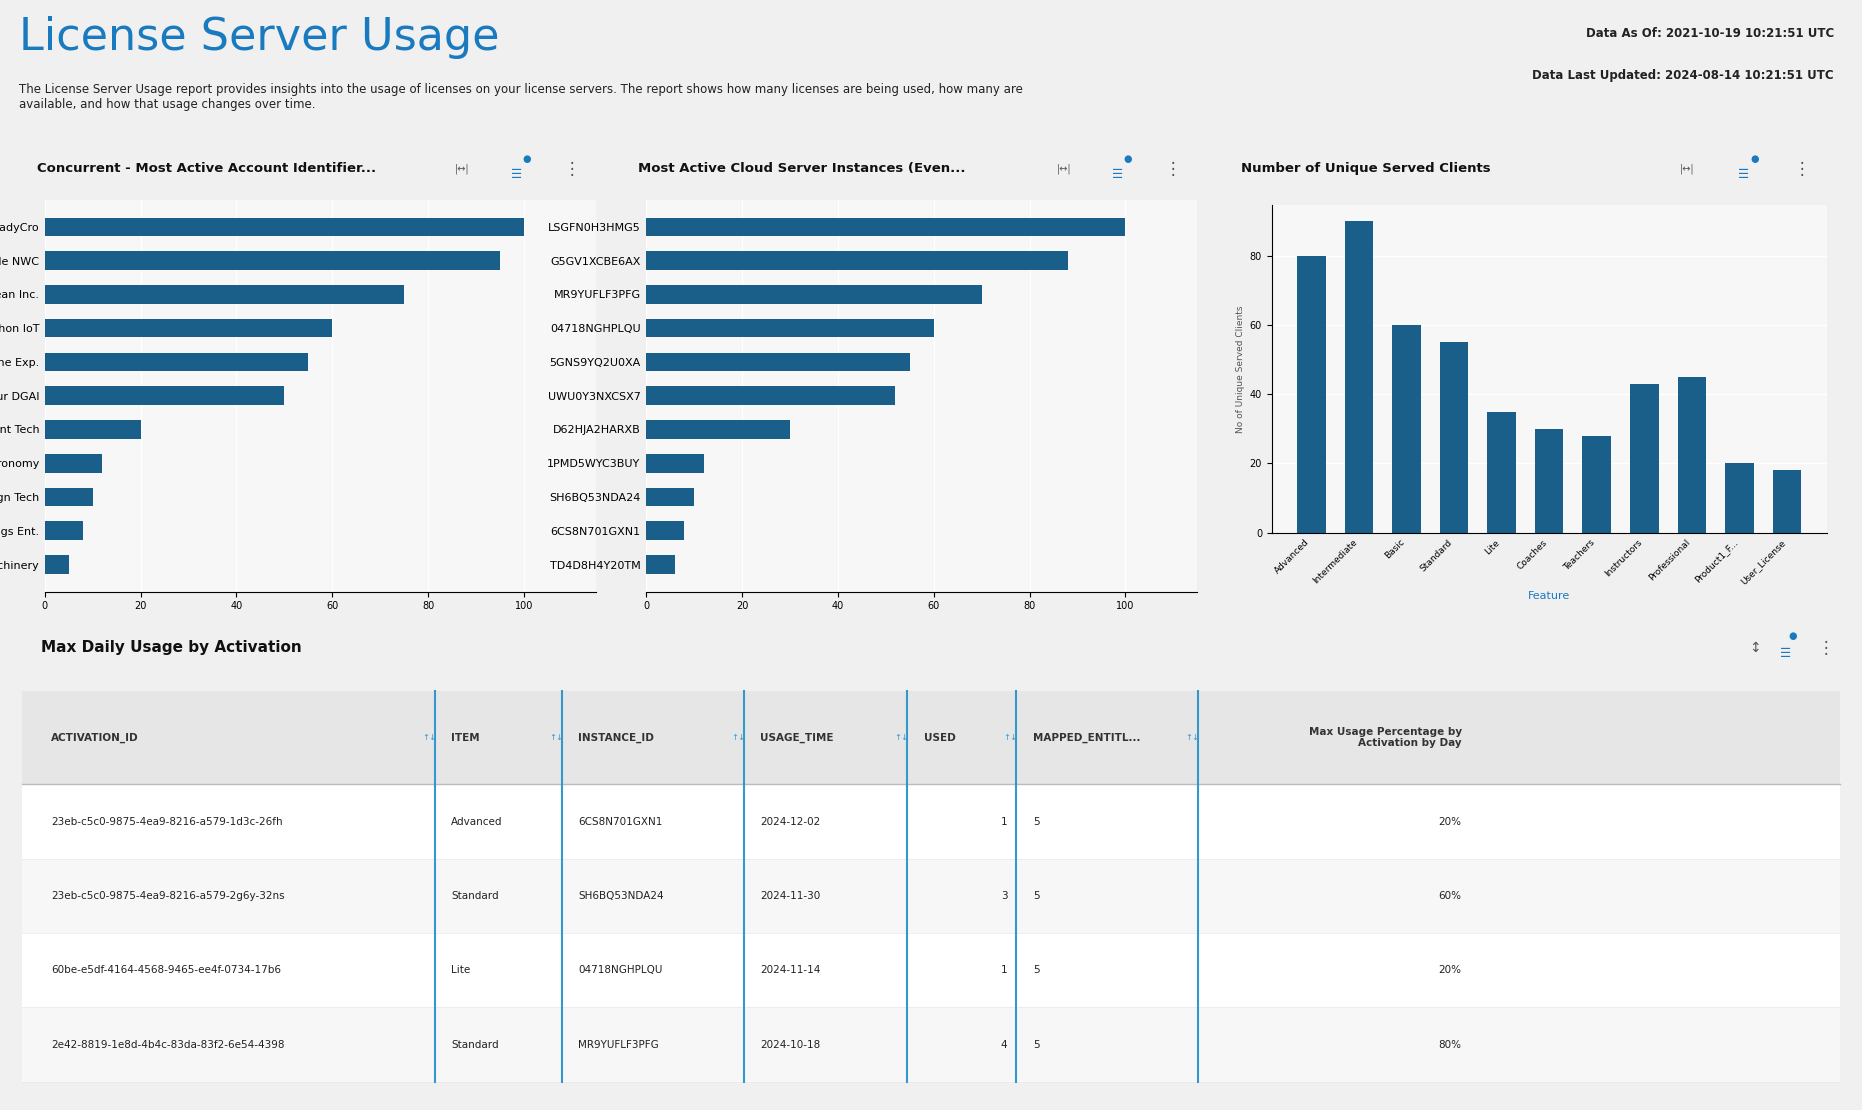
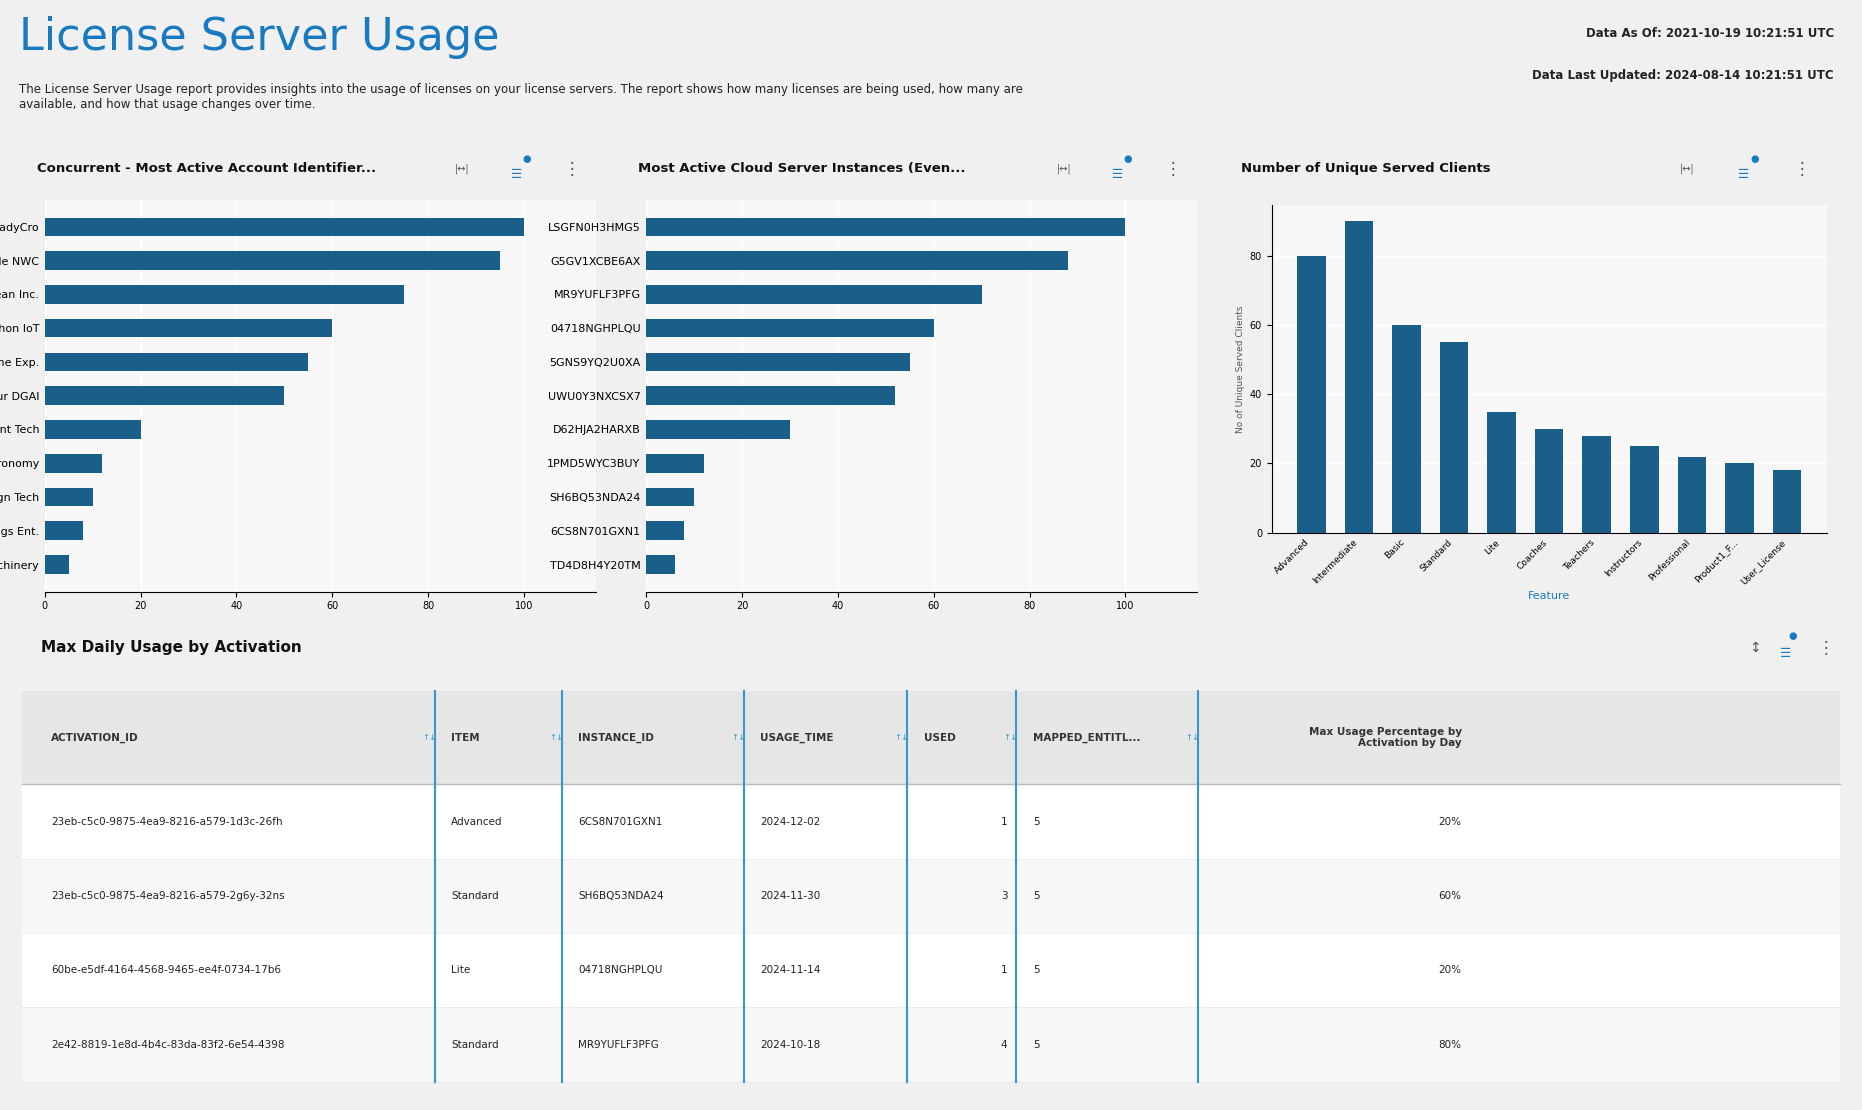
Instructors: 43 -> 25
Professional: 45 -> 22
